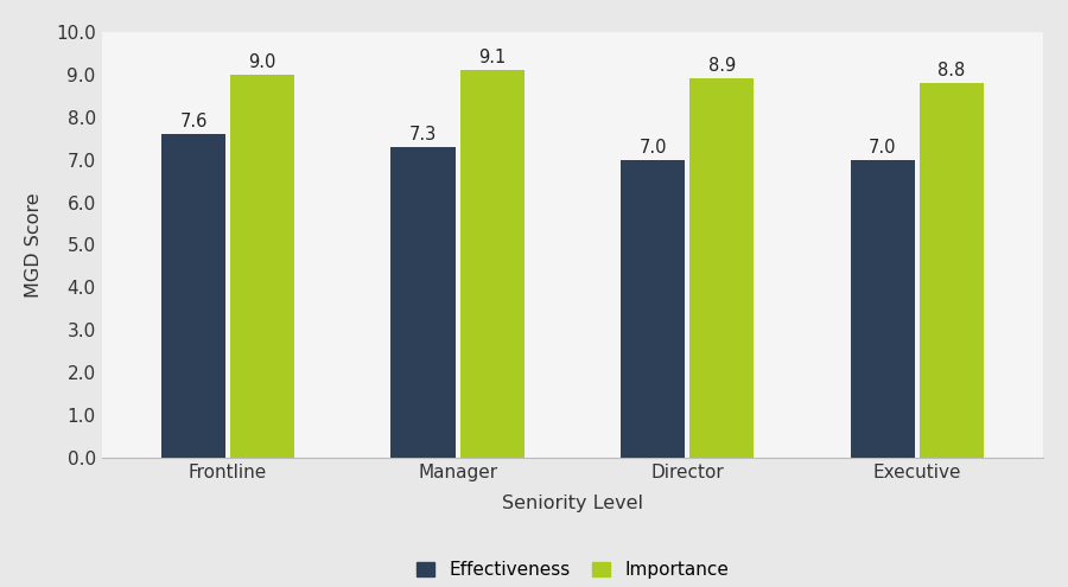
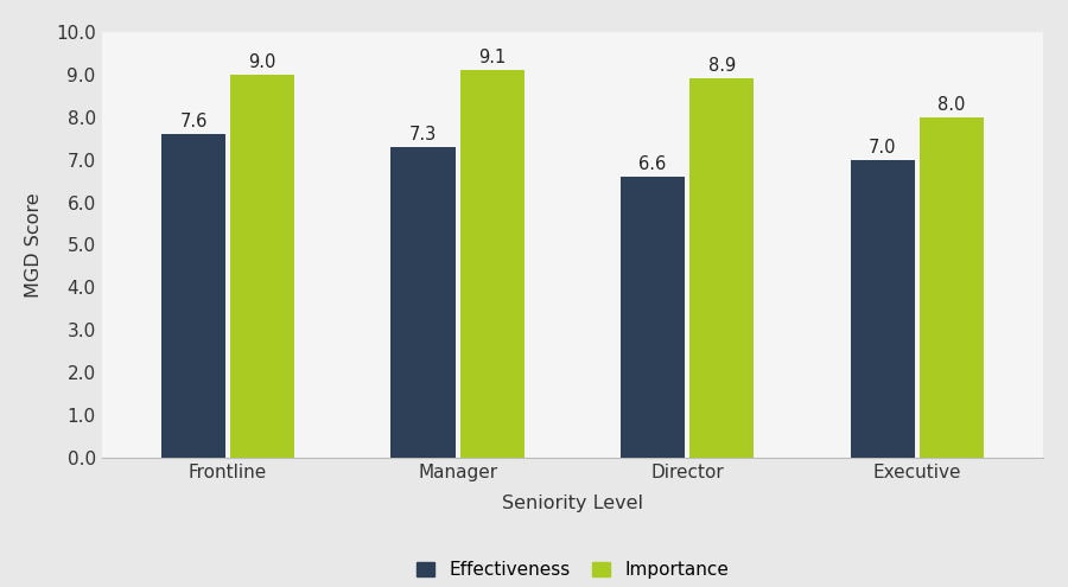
Effectiveness/Director: 7.0 -> 6.6
Importance/Executive: 8.8 -> 8.0
